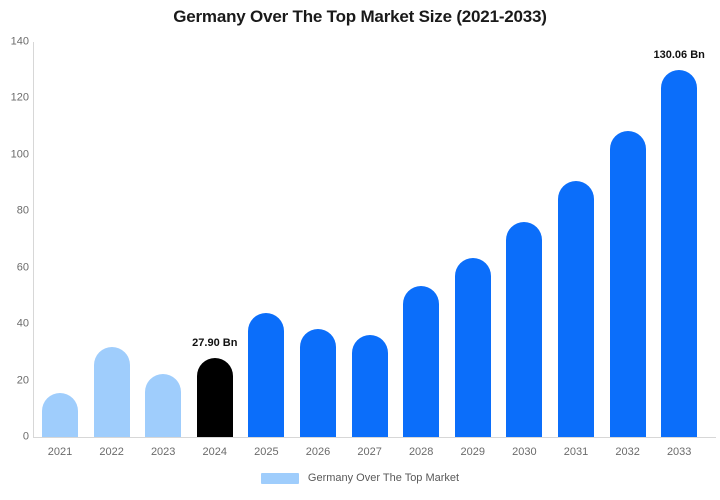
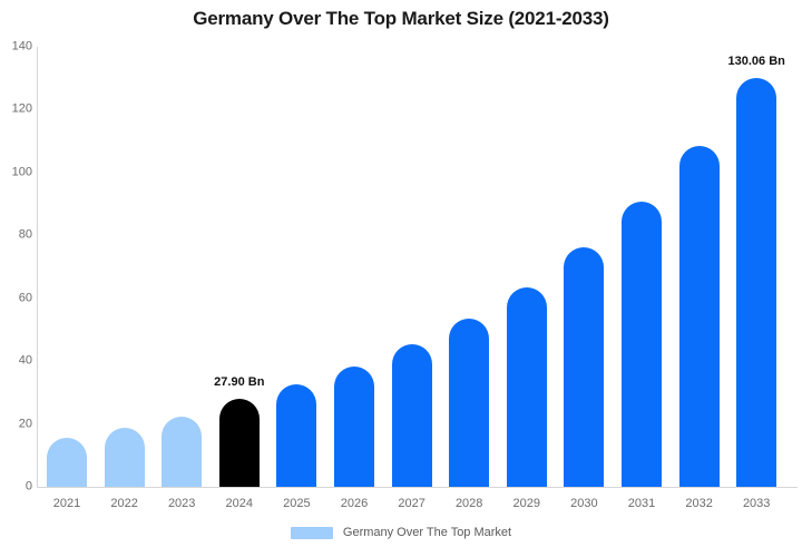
2022: 32 -> 19
2025: 44 -> 33
2027: 36 -> 45
